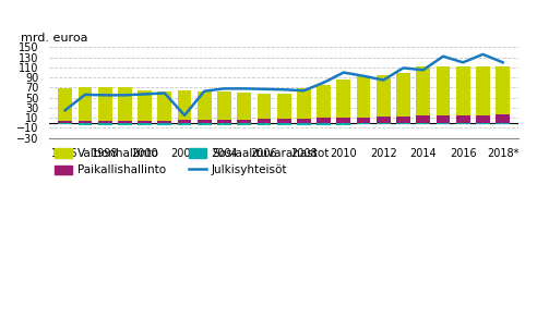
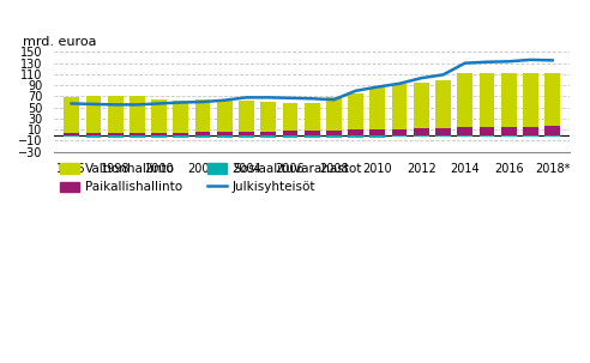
Julkisyhteisöt/1996: 25 -> 57
Julkisyhteisöt/2002: 15 -> 60
Julkisyhteisöt/2010: 100 -> 87
Julkisyhteisöt/2012: 85 -> 103
Julkisyhteisöt/2014: 105 -> 130
Julkisyhteisöt/2016: 120 -> 133
Julkisyhteisöt/2018*: 120 -> 135
